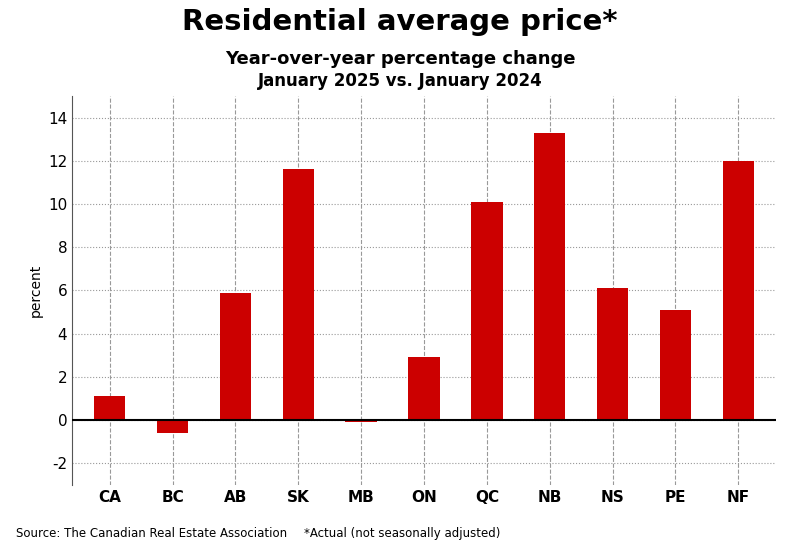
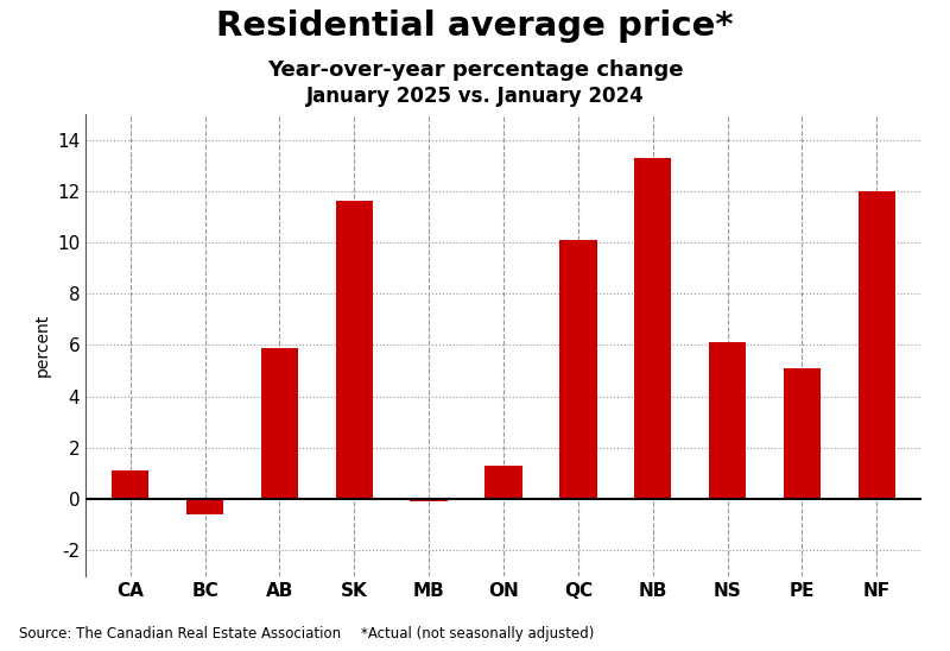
ON: 2.9 -> 1.3
